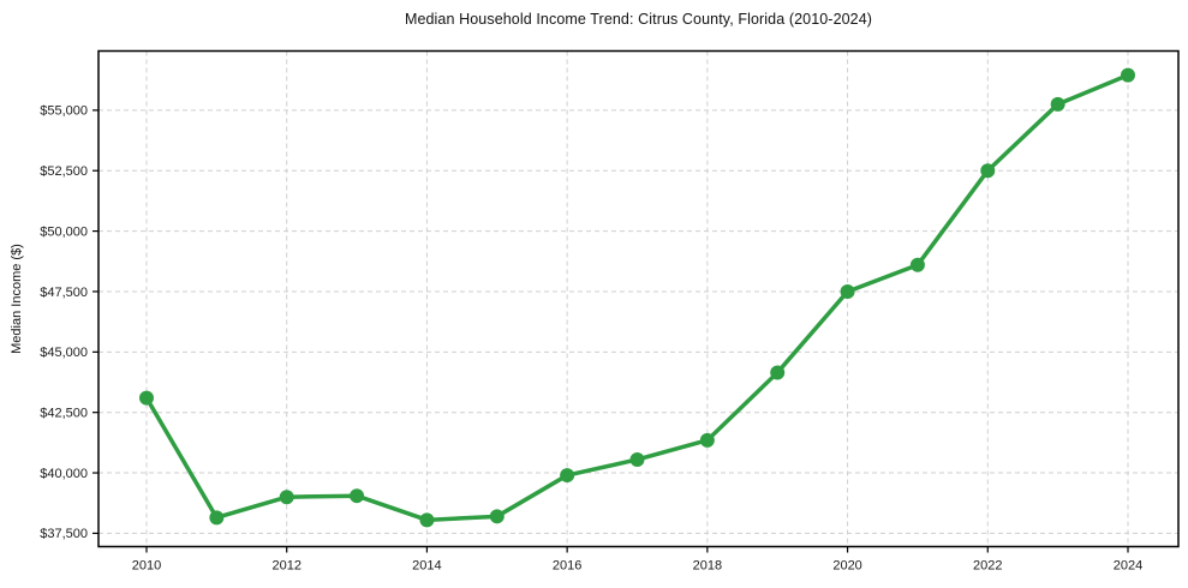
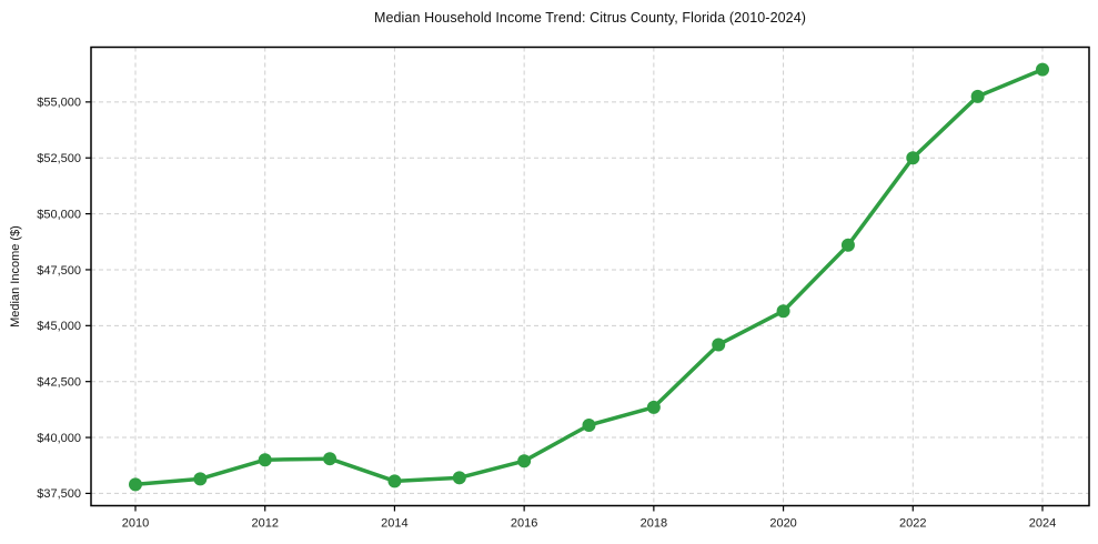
2010: $43100 -> $37900
2016: $39900 -> $39000
2020: $47500 -> $45600
